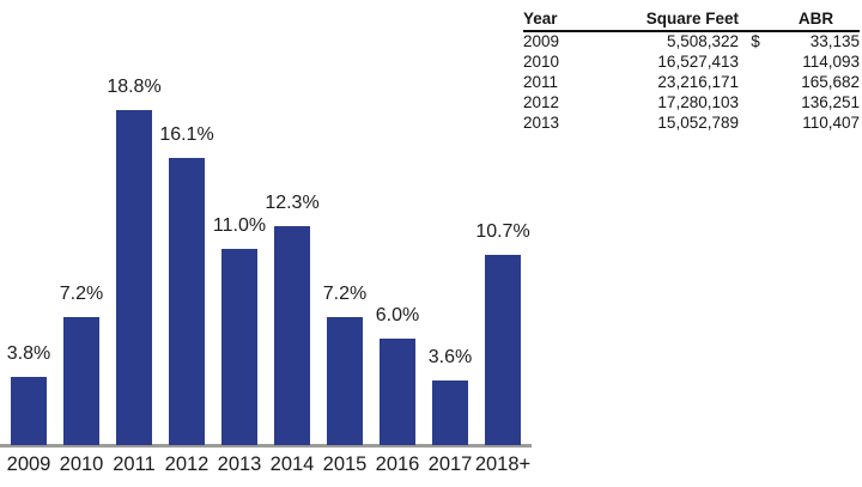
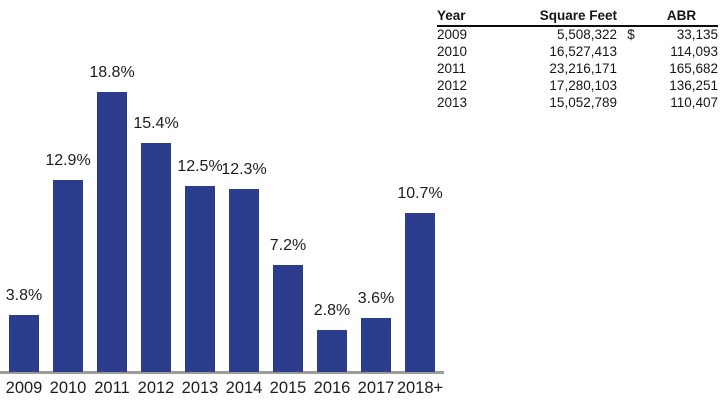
2010: 7.2% -> 12.9%
2012: 16.1% -> 15.4%
2013: 11.0% -> 12.5%
2016: 6.0% -> 2.8%
